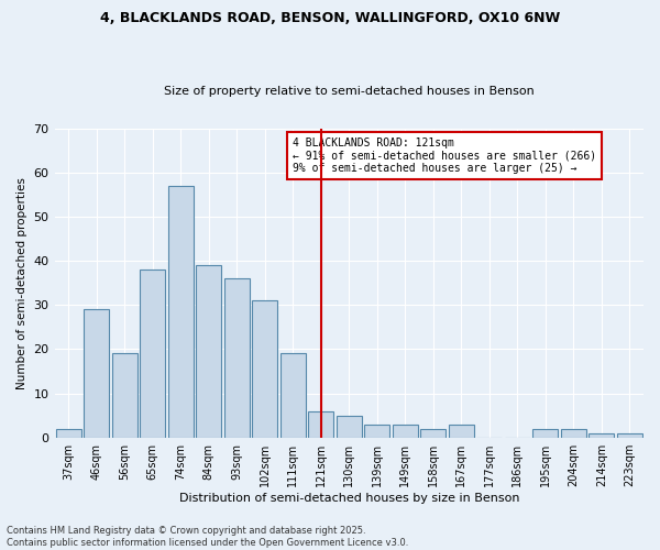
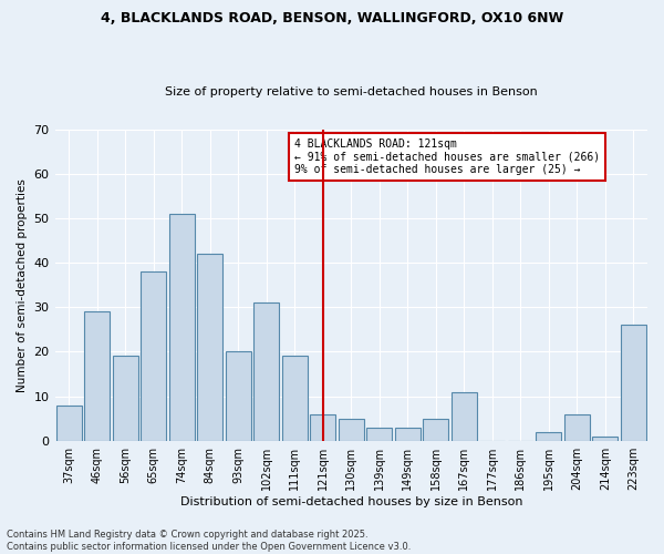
37sqm: 2 -> 8
74sqm: 57 -> 51
84sqm: 39 -> 42
93sqm: 36 -> 20
158sqm: 2 -> 5
167sqm: 3 -> 11
204sqm: 2 -> 6
223sqm: 1 -> 26
